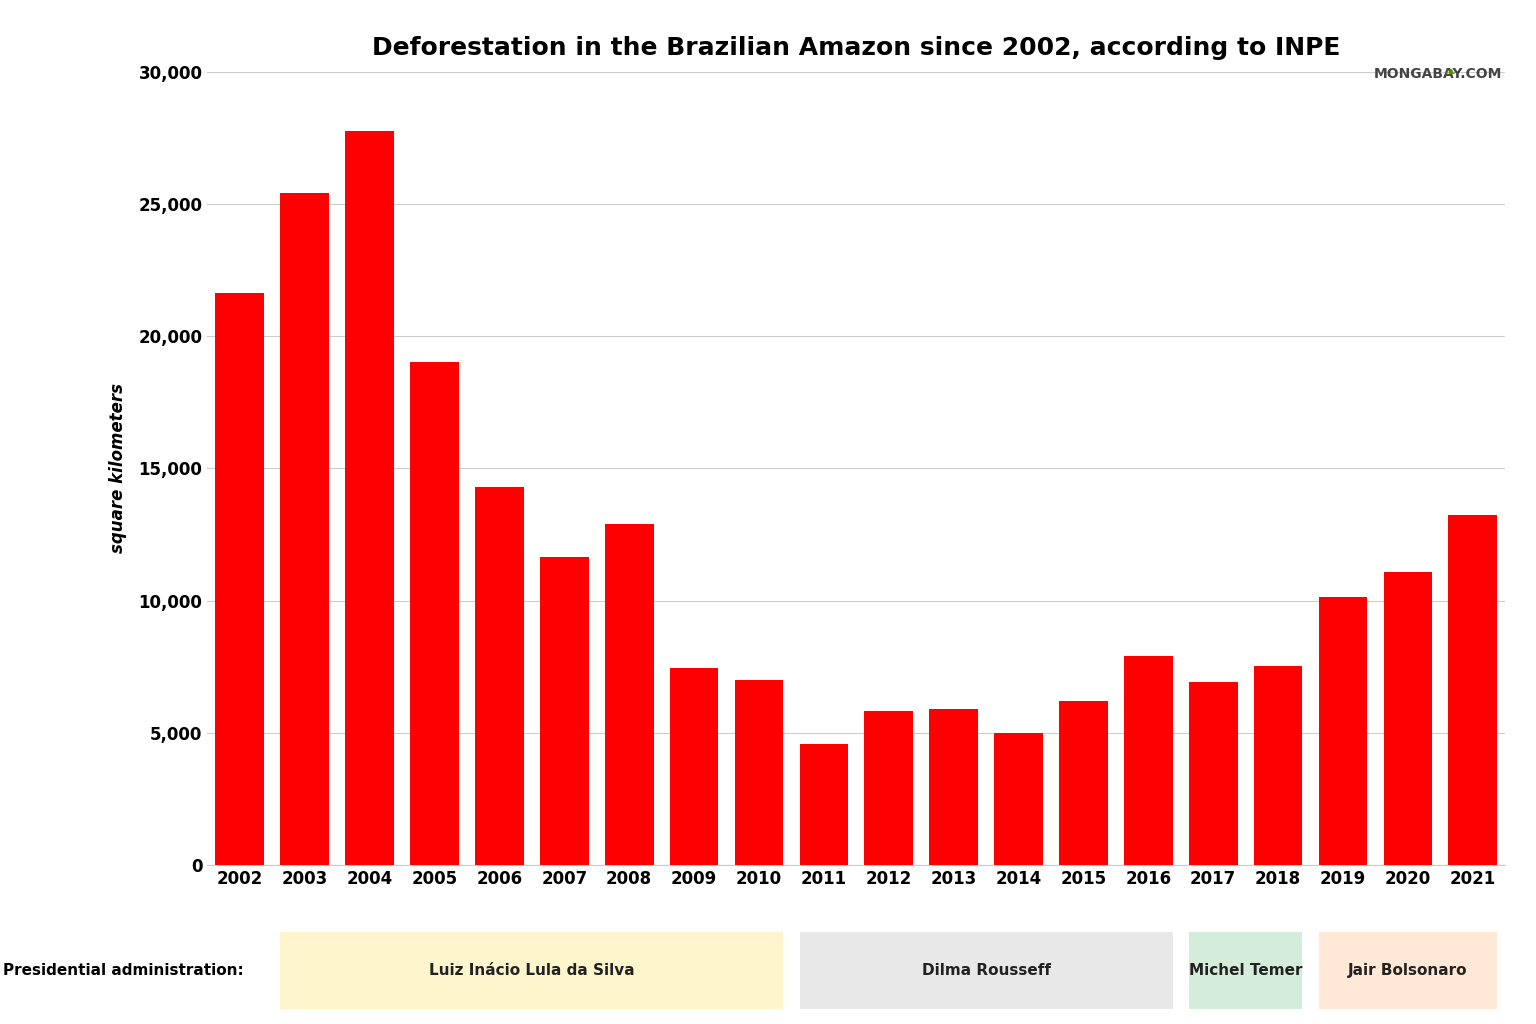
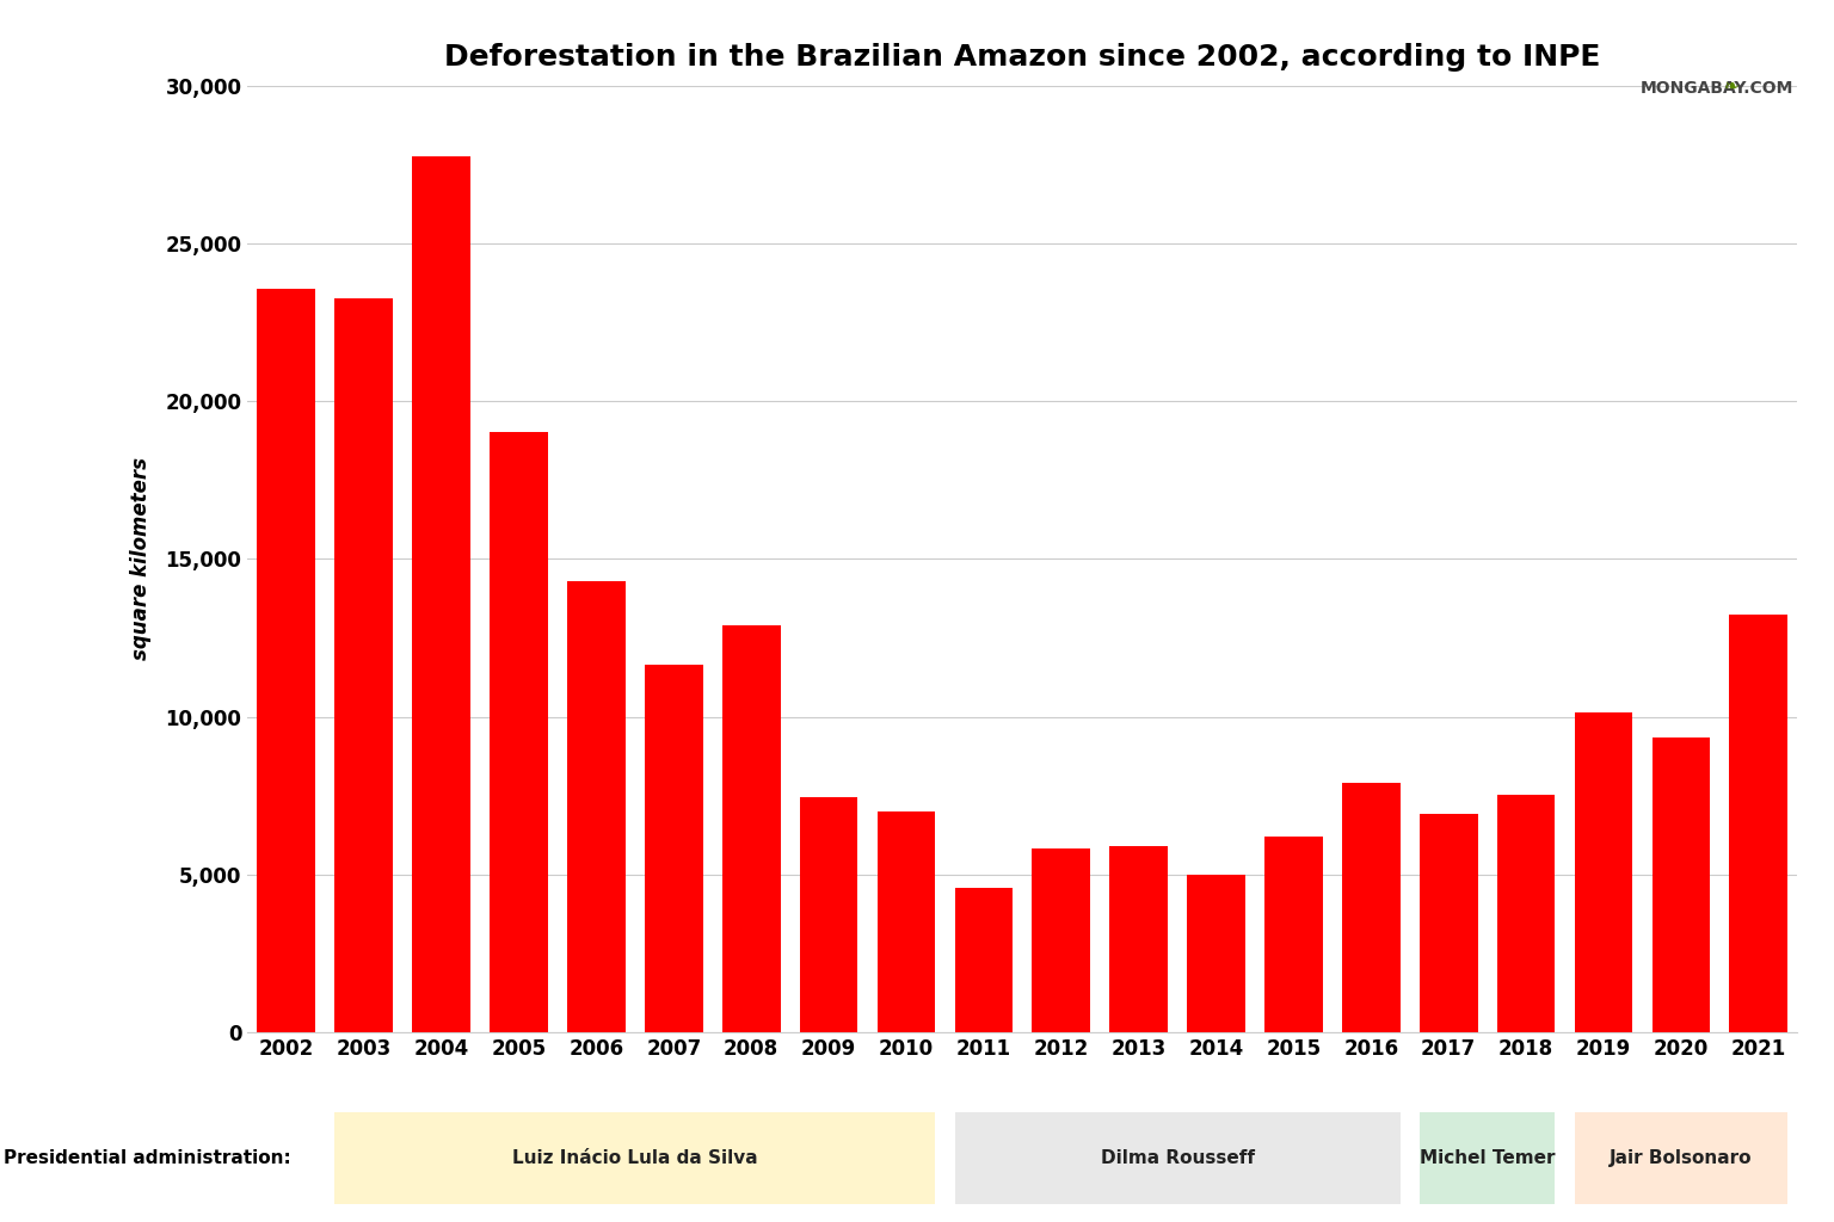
2002: 21,650 -> 23,550
2003: 25,400 -> 23,250
2020: 11,090 -> 9,350
